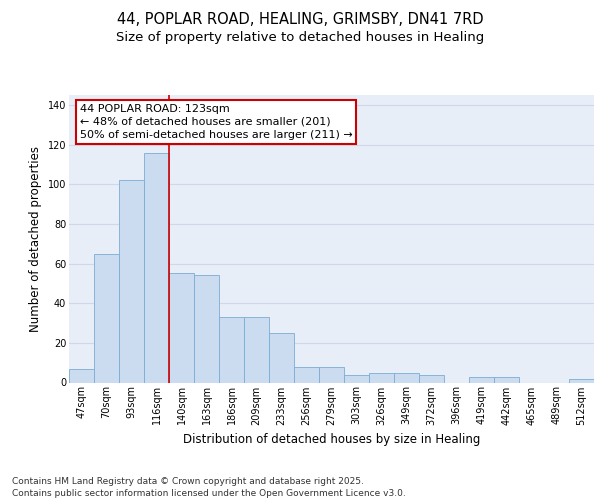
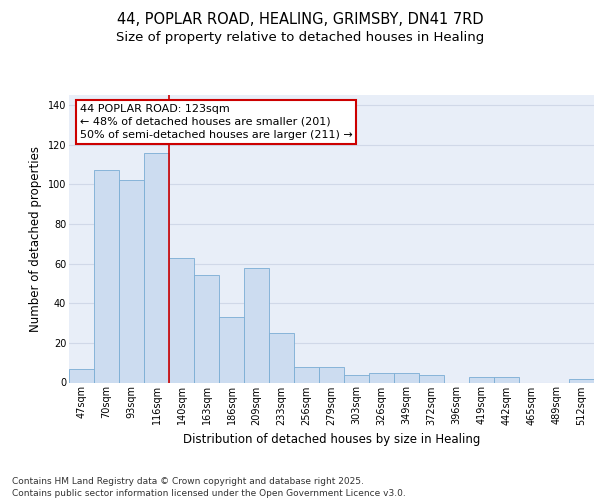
70sqm: 65 -> 107
140sqm: 55 -> 63
209sqm: 33 -> 58
